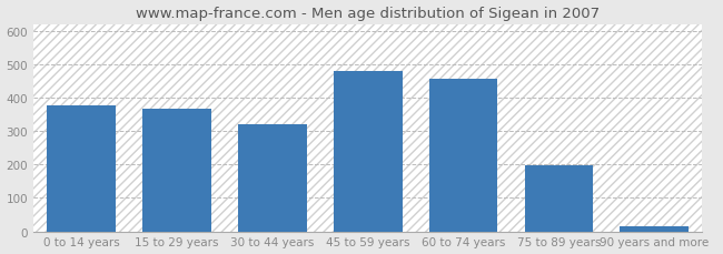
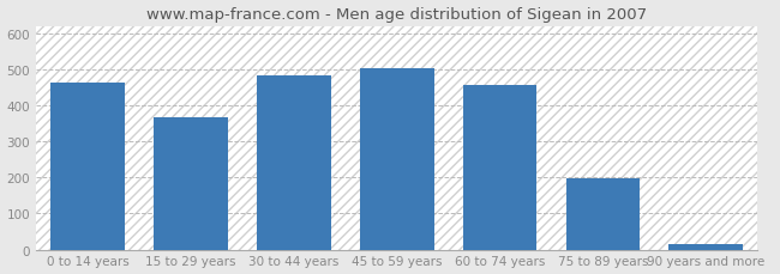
0 to 14 years: 375 -> 462
30 to 44 years: 320 -> 484
45 to 59 years: 480 -> 502
